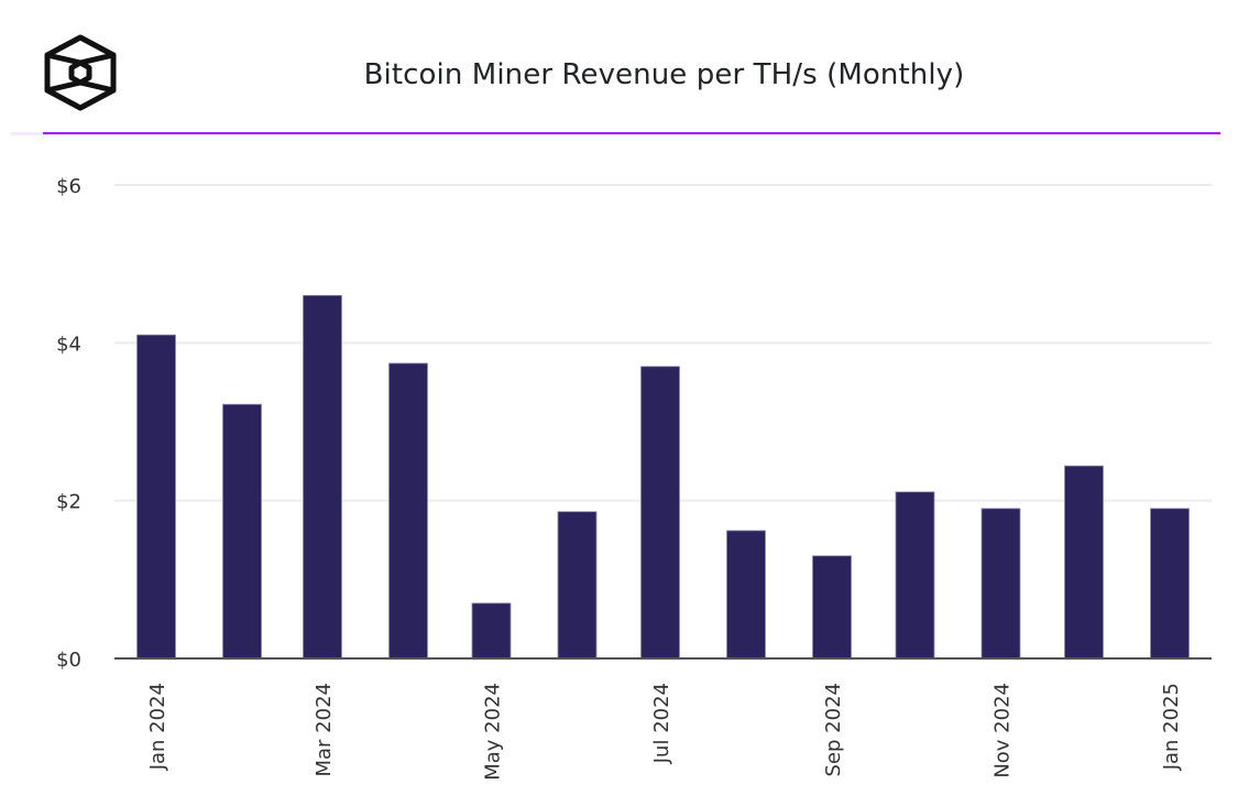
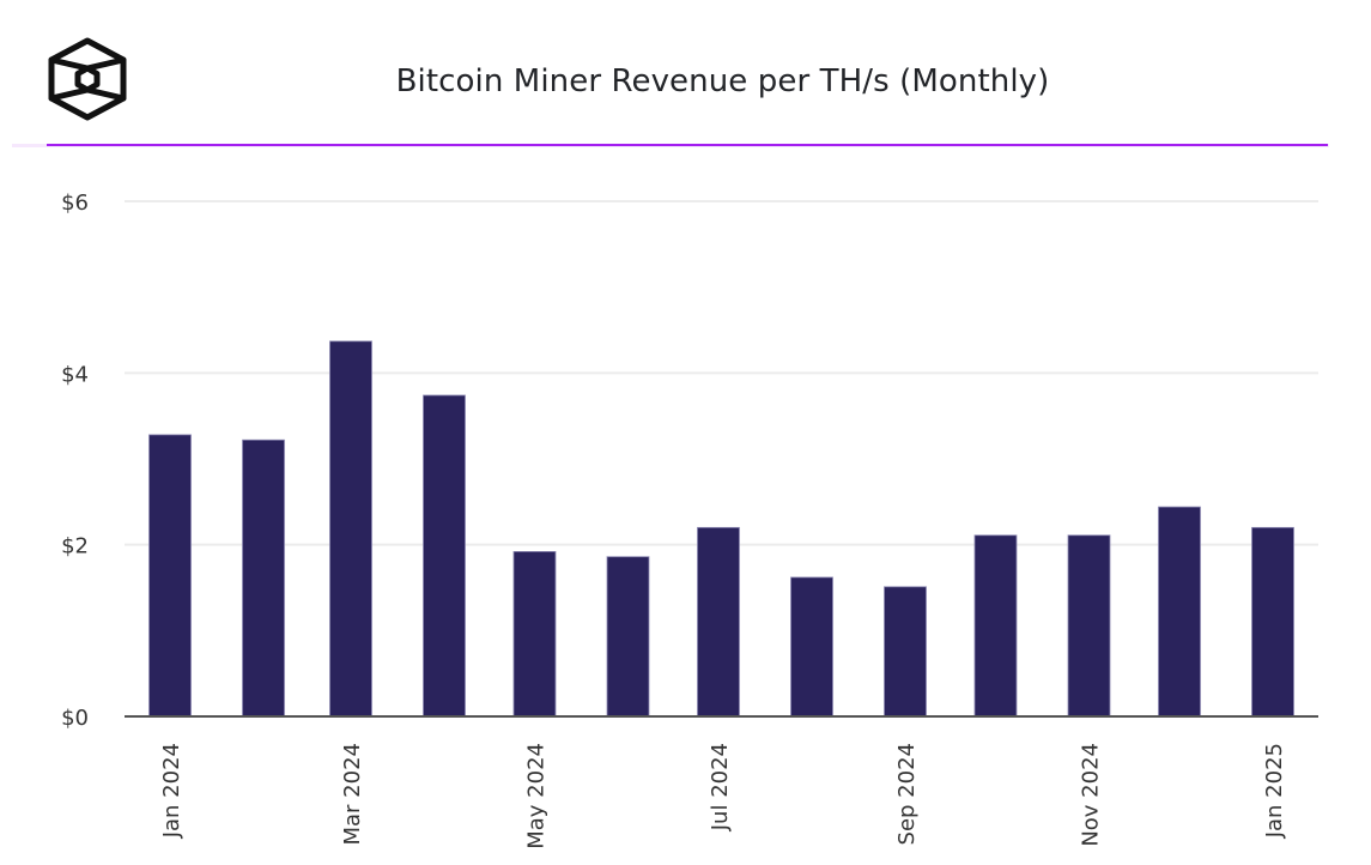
Jan 2024: $4.1 -> $3.3
Mar 2024: $4.6 -> $4.4
May 2024: $0.7 -> $1.9
Jul 2024: $3.7 -> $2.2
Sep 2024: $1.3 -> $1.5
Nov 2024: $1.9 -> $2.1
Jan 2025: $1.9 -> $2.2
